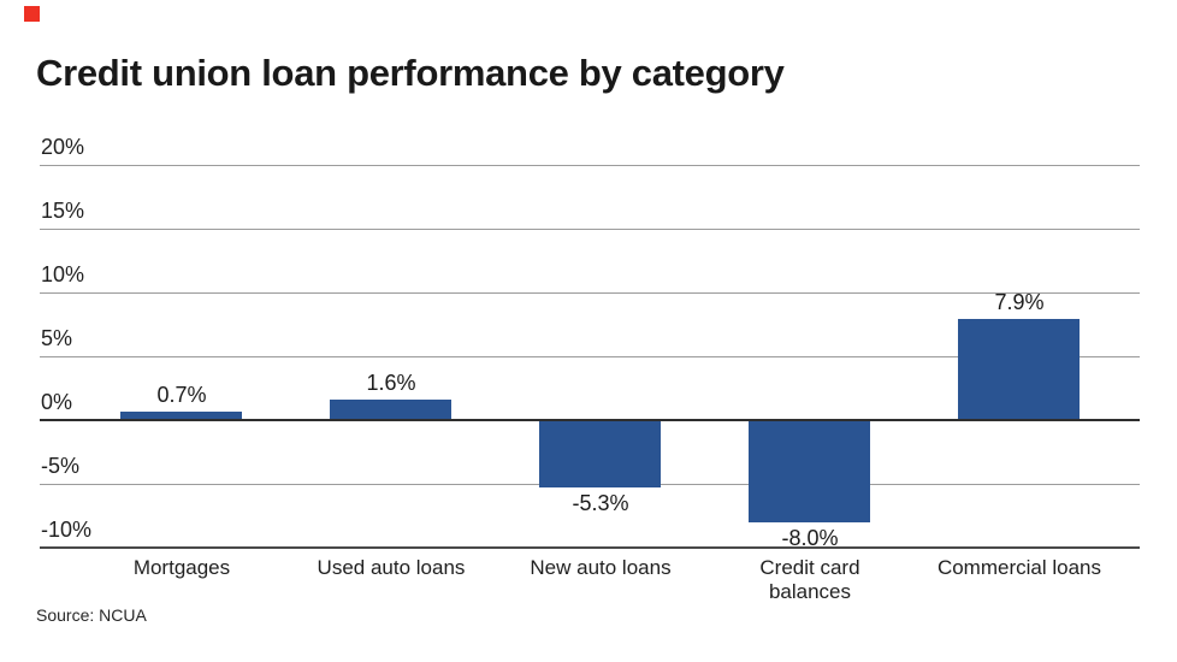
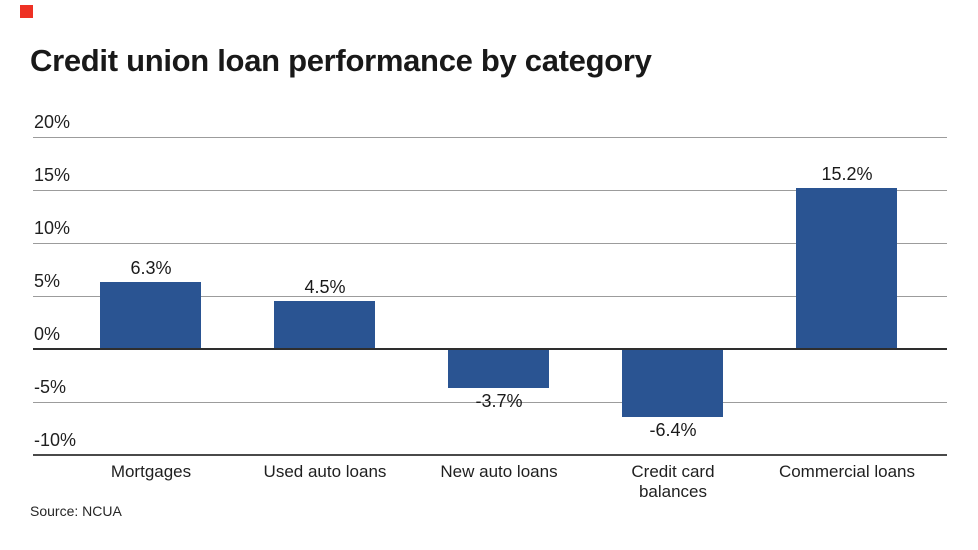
Mortgages: 0.7% -> 6.3%
Used auto loans: 1.6% -> 4.5%
New auto loans: -5.3% -> -3.7%
Credit card balances: -8.0% -> -6.4%
Commercial loans: 7.9% -> 15.2%
